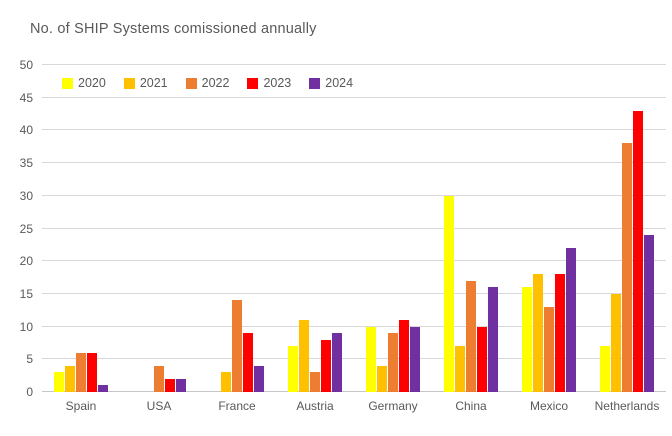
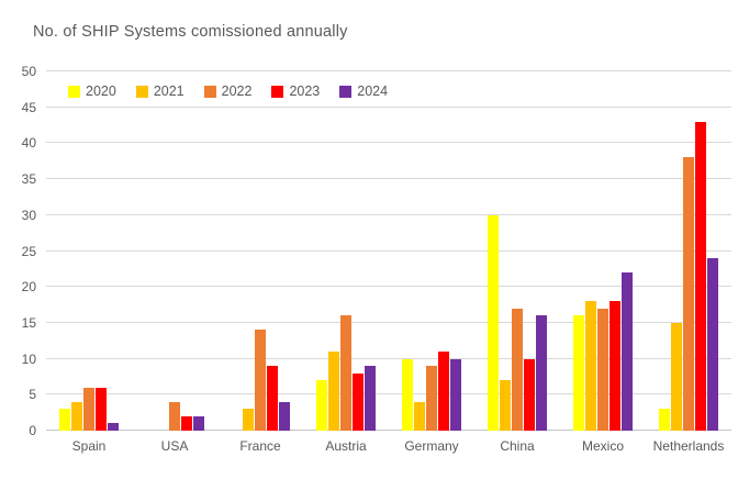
2022/Austria: 3 -> 16
2022/Mexico: 13 -> 17
2020/Netherlands: 7 -> 3
